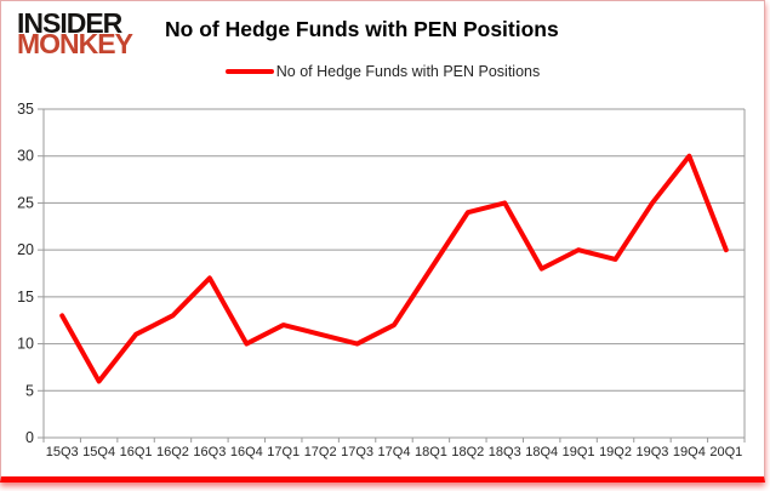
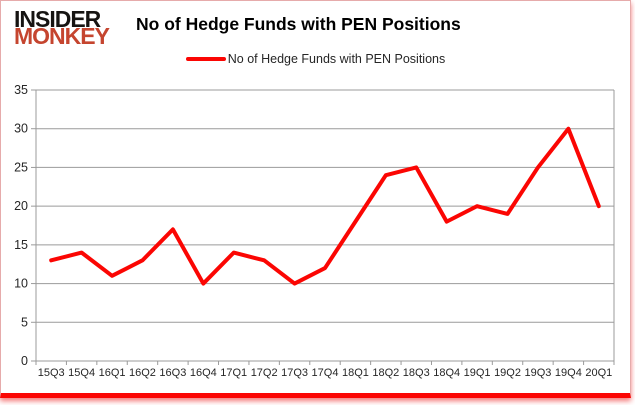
15Q4: 6 -> 14
17Q1: 12 -> 14
17Q2: 11 -> 13
